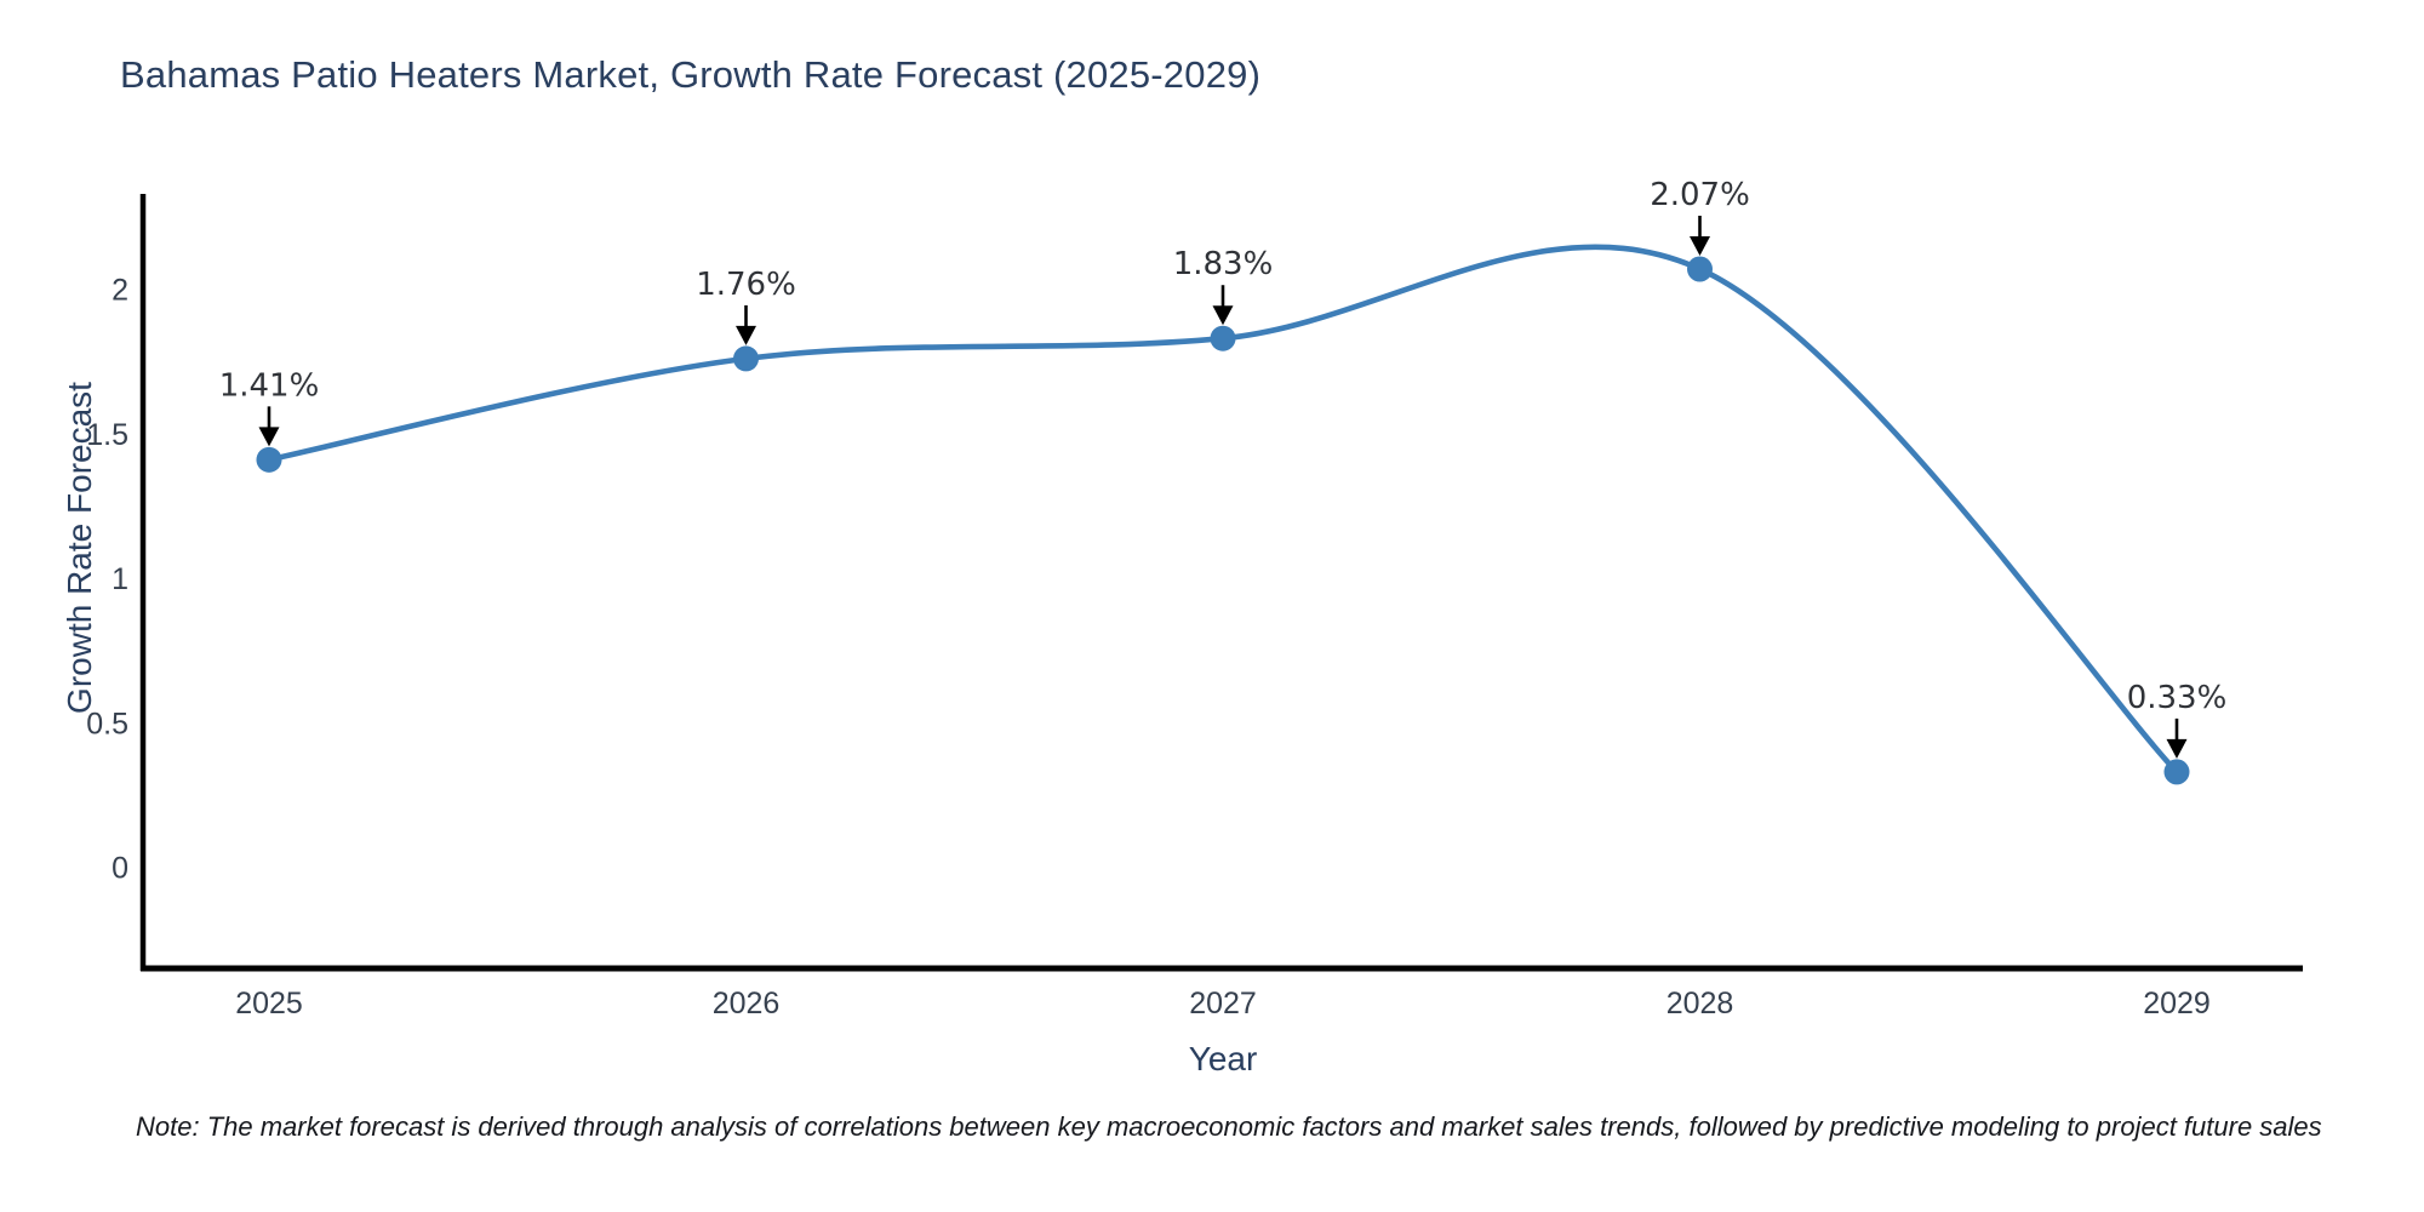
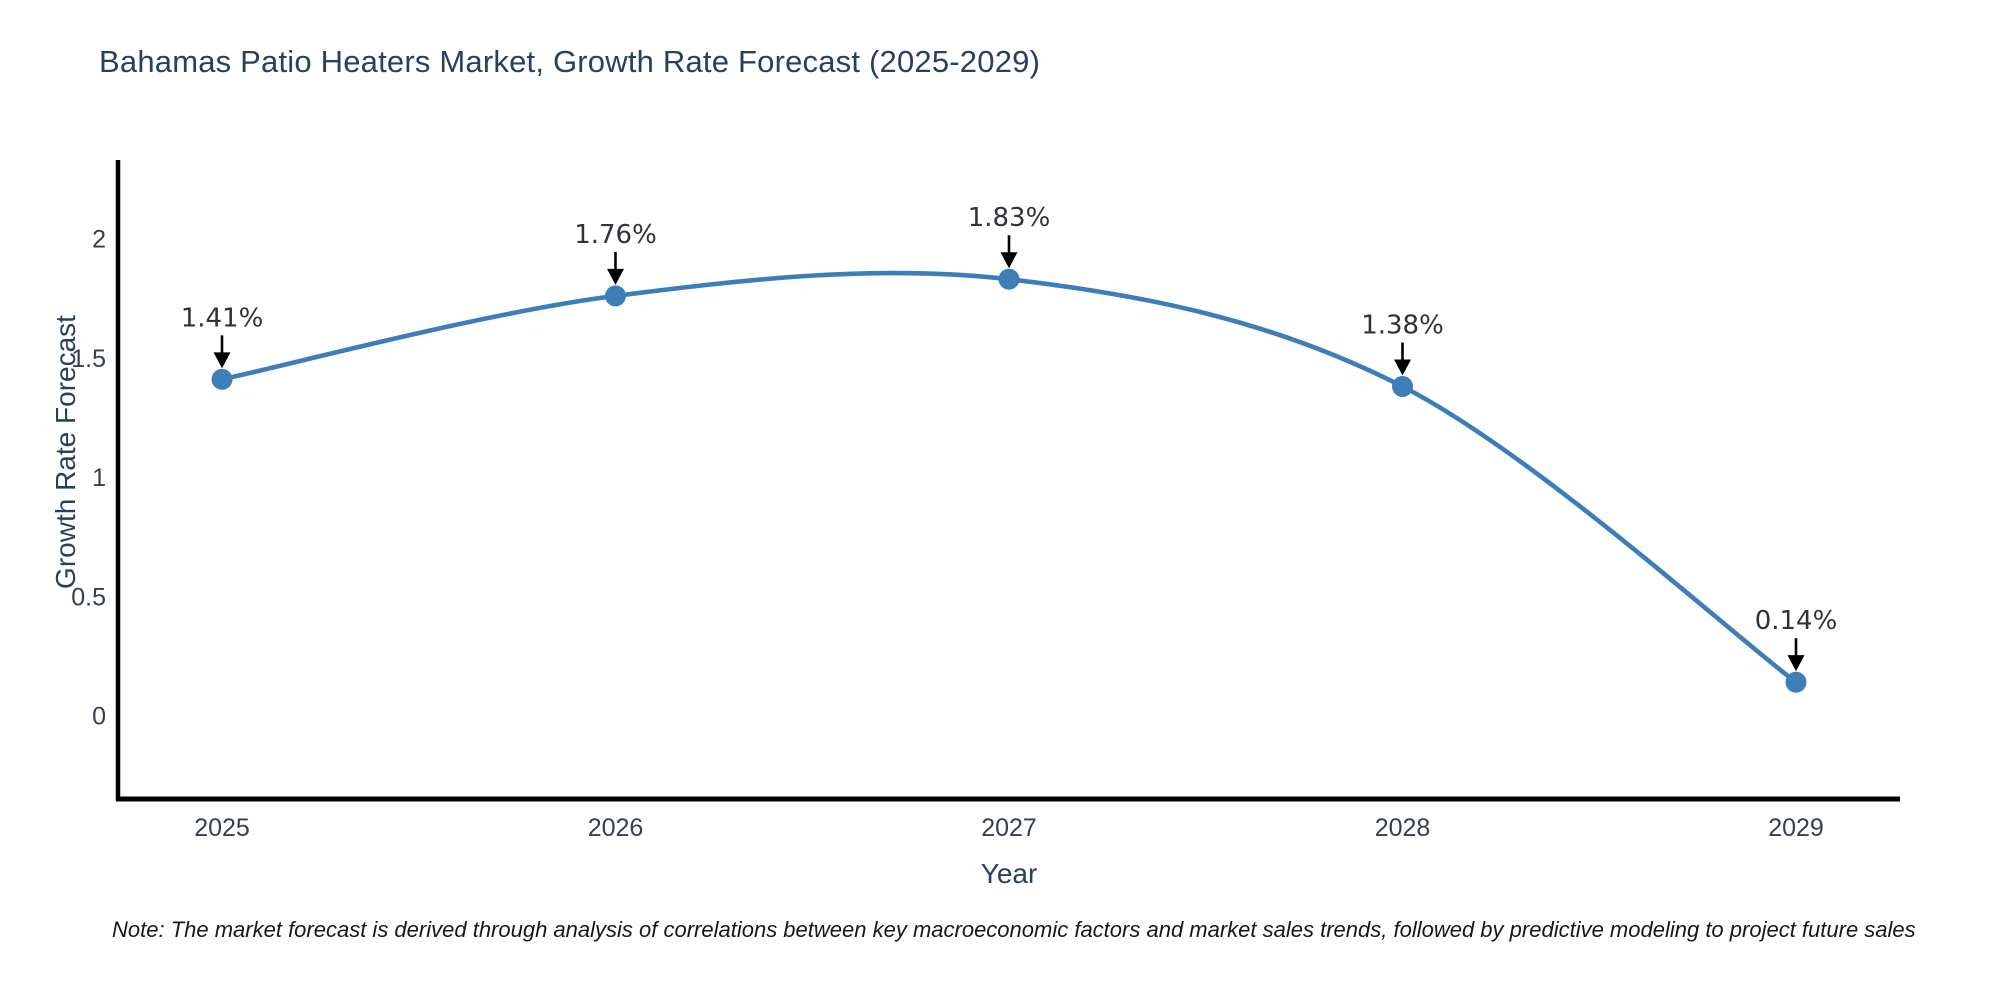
2028: 2.07% -> 1.38%
2029: 0.33% -> 0.14%
